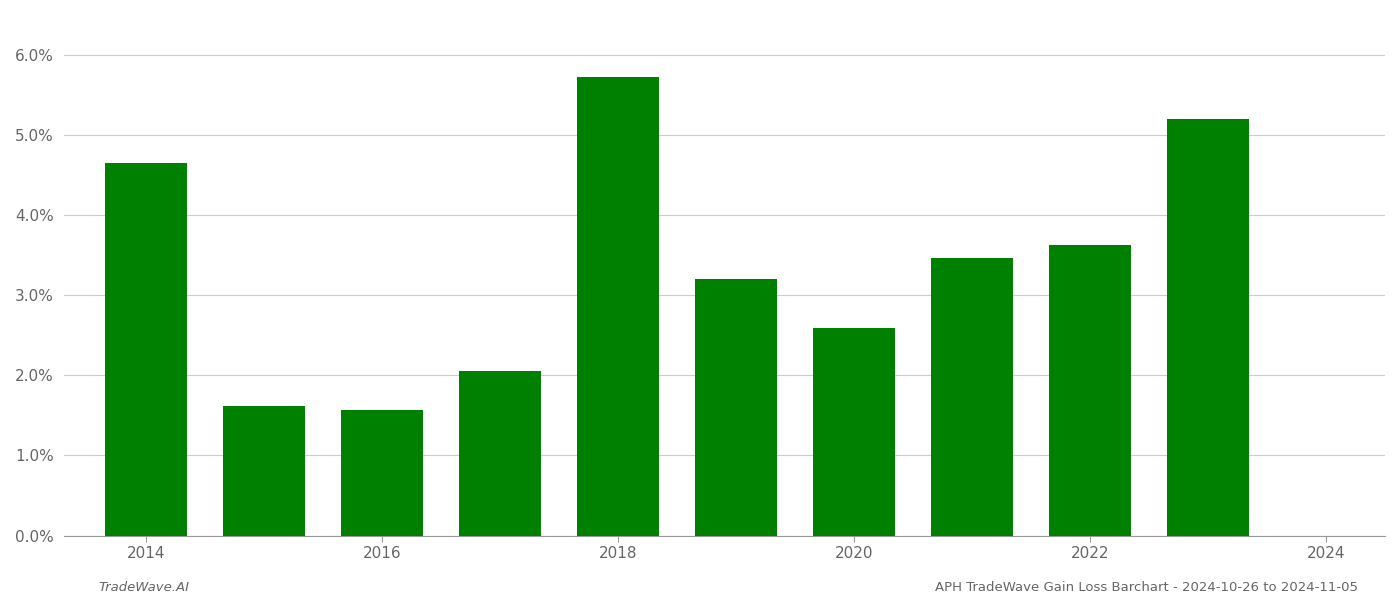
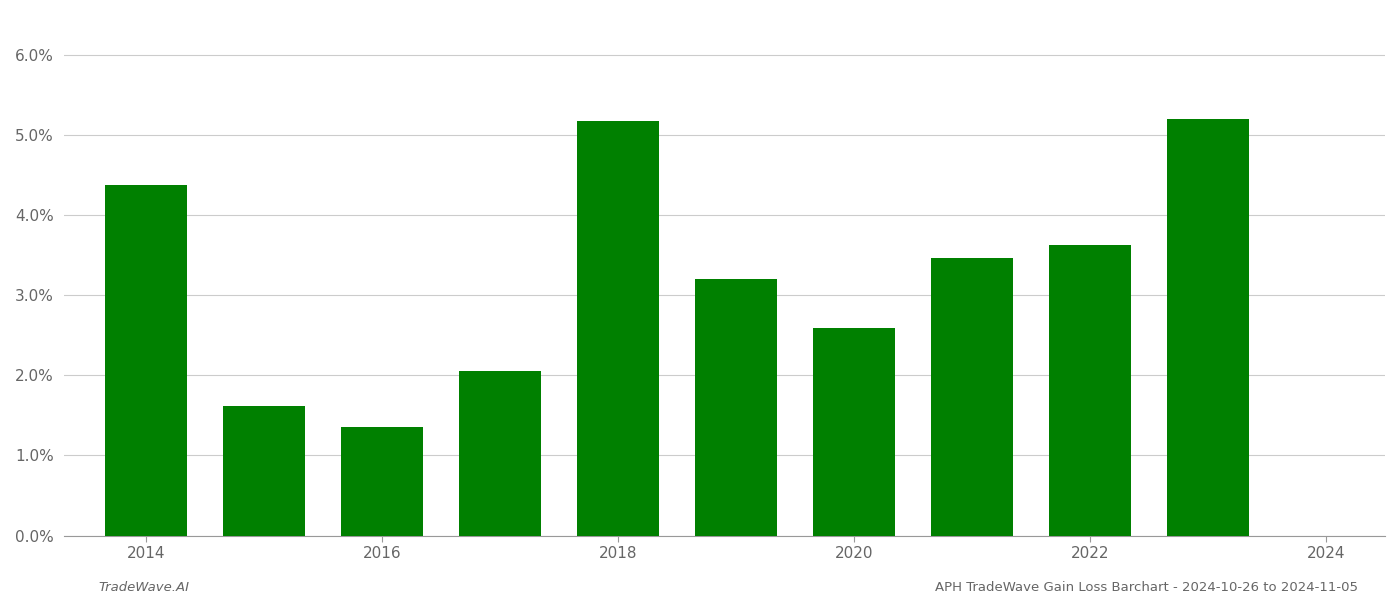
2014: 4.65% -> 4.38%
2016: 1.57% -> 1.36%
2018: 5.73% -> 5.18%
